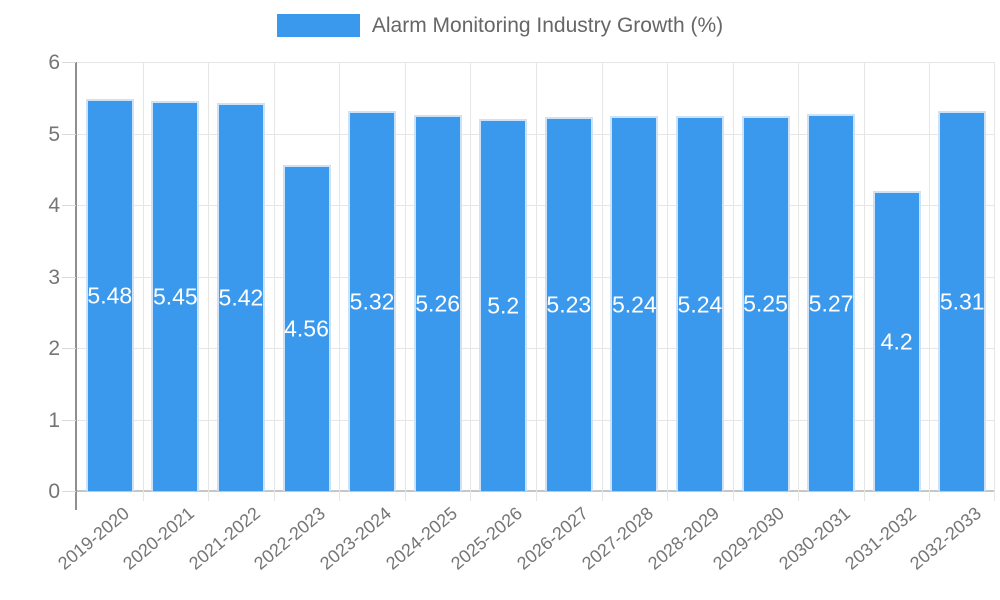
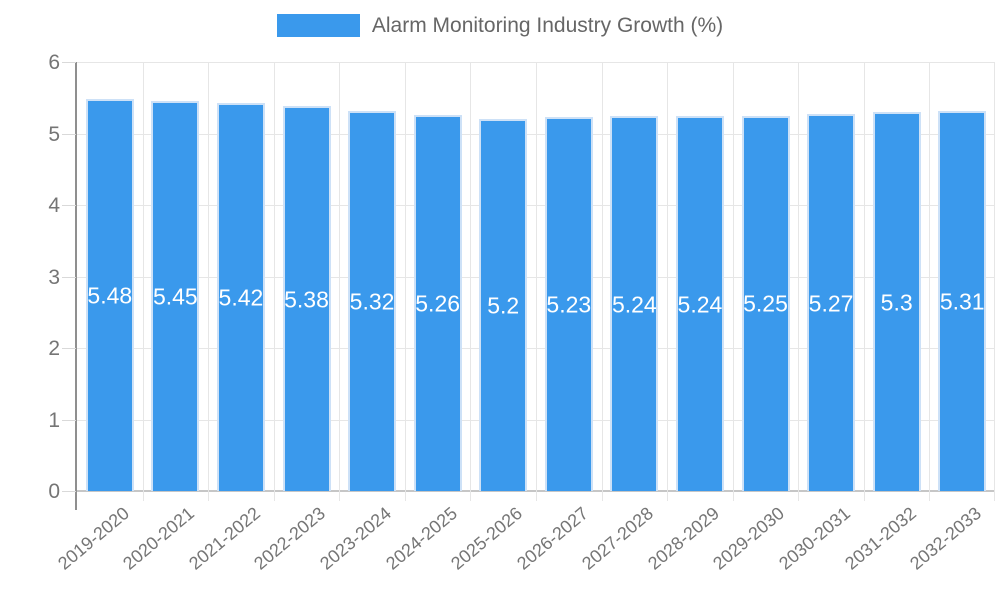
2022-2023: 4.56 -> 5.38
2031-2032: 4.2 -> 5.3
